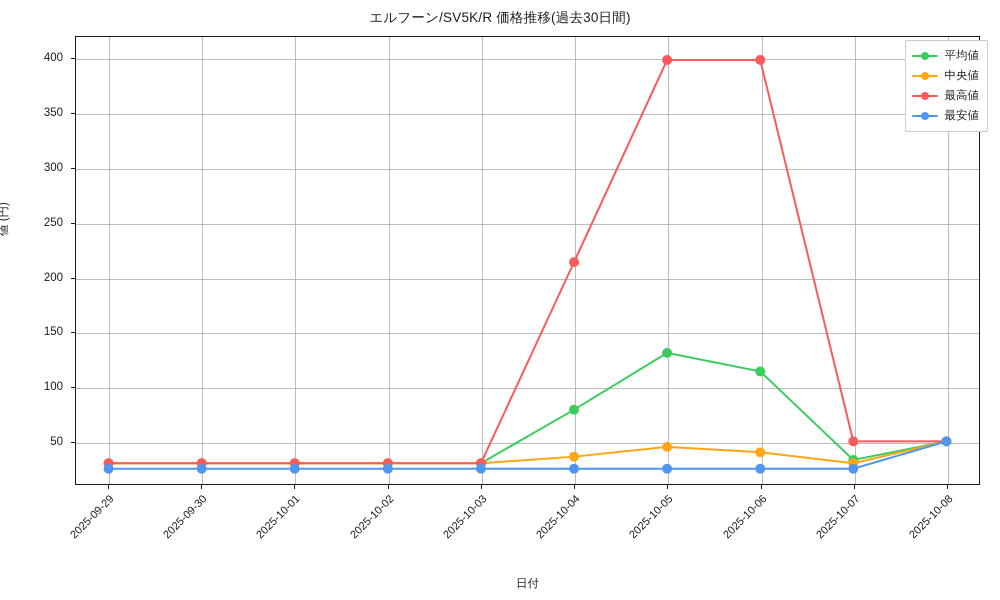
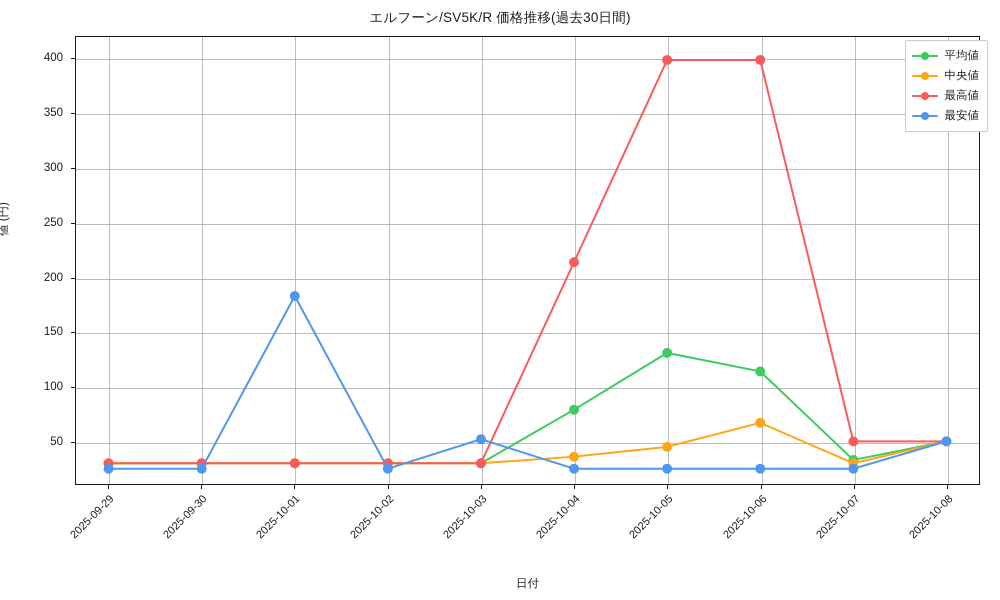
最安値/2025-10-01: 25 -> 183
最安値/2025-10-03: 25 -> 52
中央値/2025-10-06: 40 -> 67
